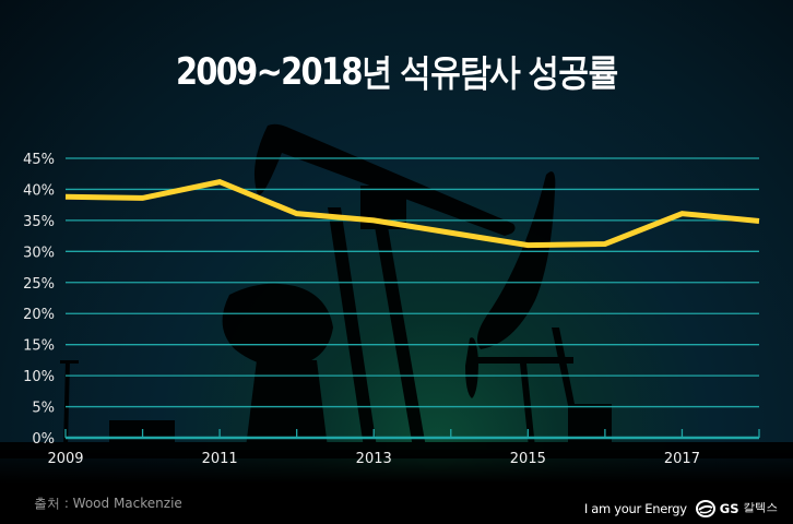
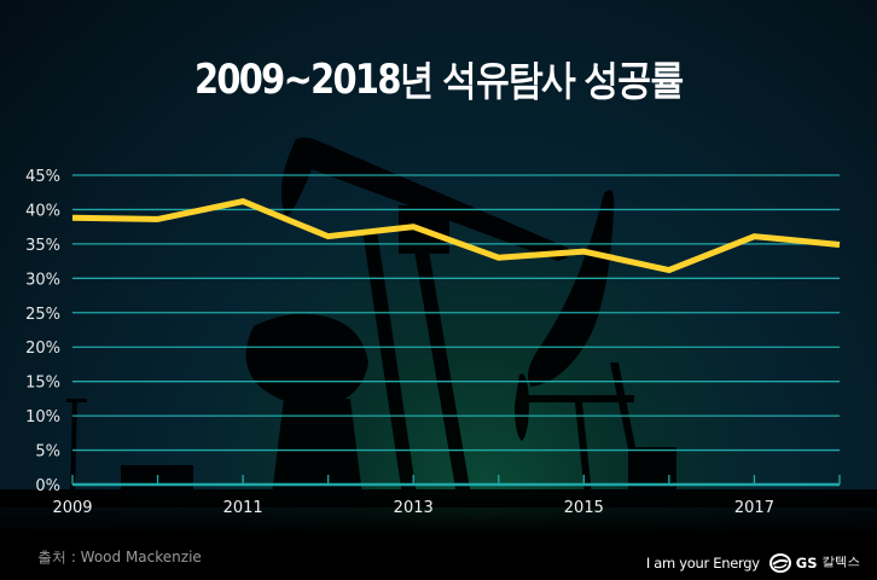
2013: 35% -> 38%
2015: 31% -> 34%
